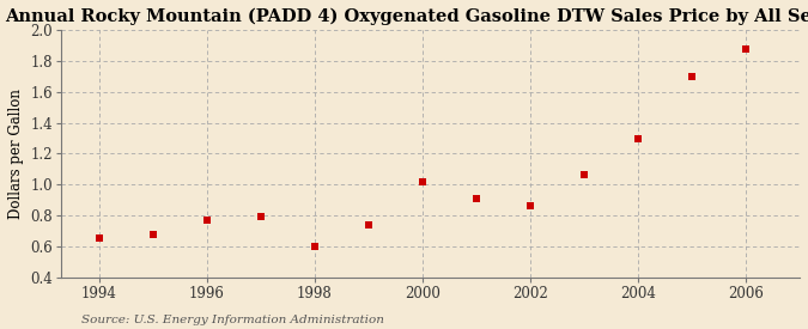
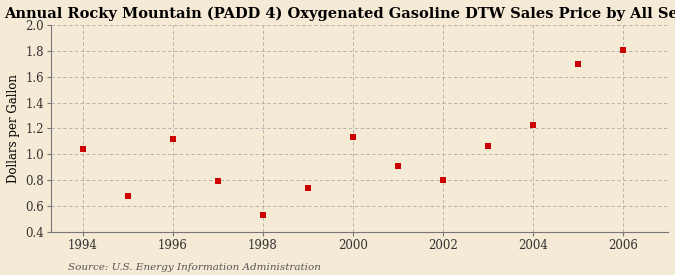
1994: 0.65 -> 1.04
1996: 0.77 -> 1.12
1998: 0.60 -> 0.53
2000: 1.02 -> 1.13
2002: 0.86 -> 0.80
2004: 1.30 -> 1.23
2006: 1.88 -> 1.81
